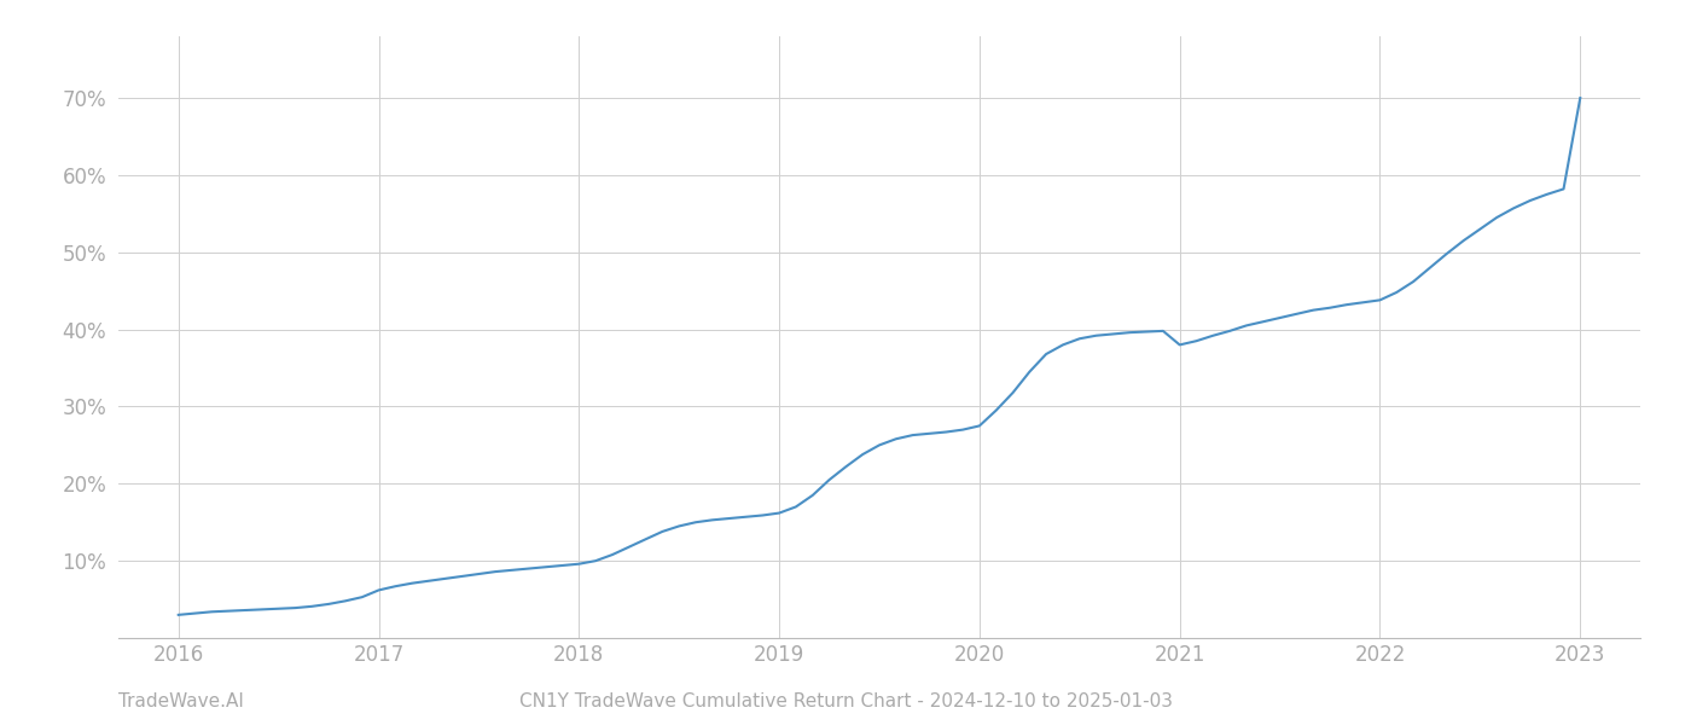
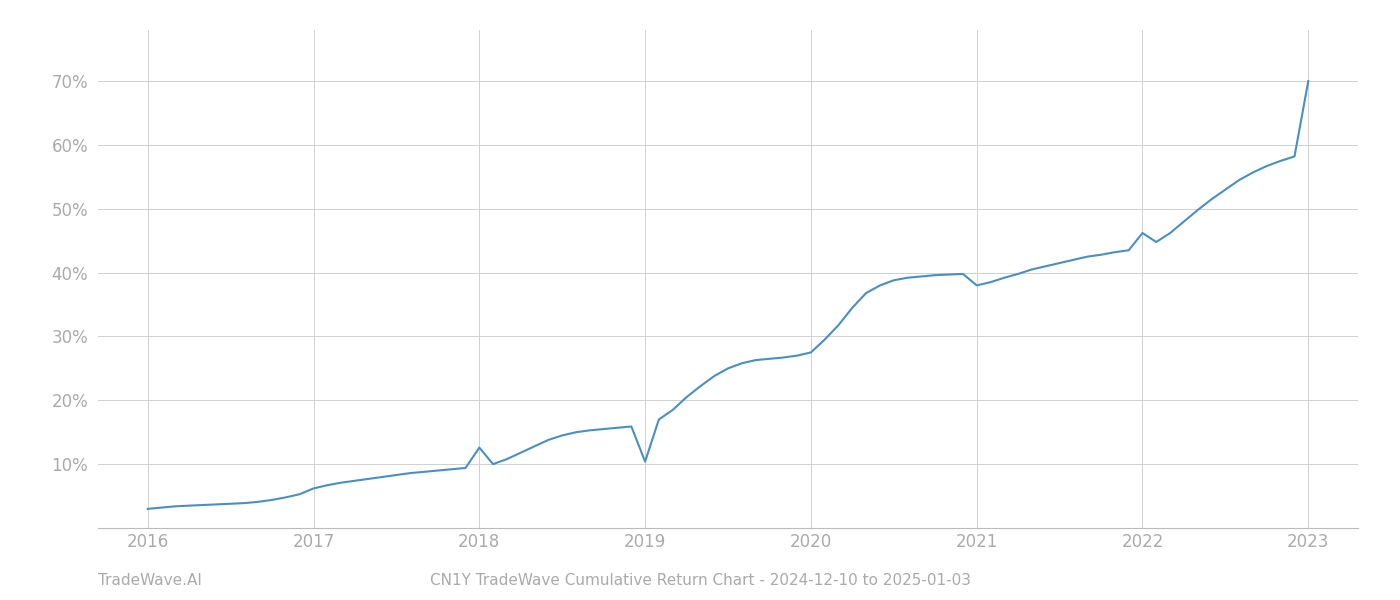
2018: 9.6% -> 12.6%
2019: 16.2% -> 10.4%
2022: 43.8% -> 46.2%
